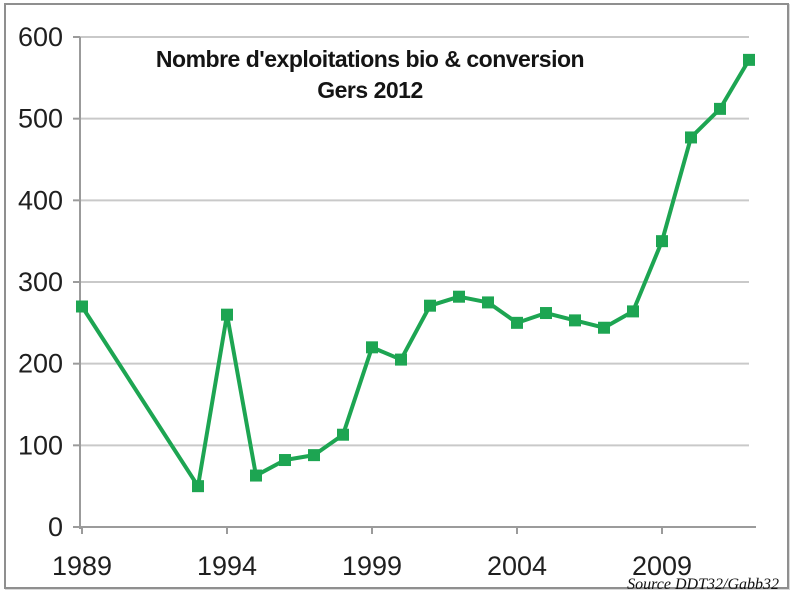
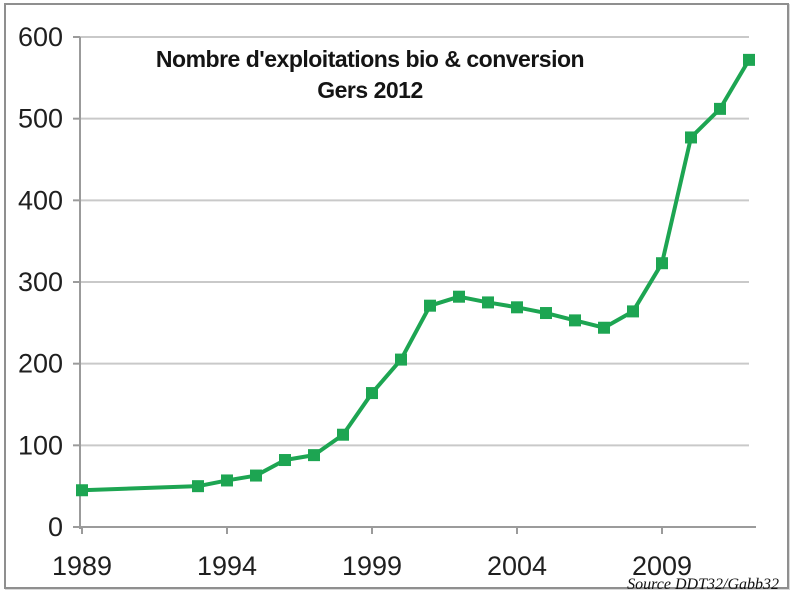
1989: 270 -> 40
1994: 260 -> 60
1999: 220 -> 160
2004: 250 -> 270
2009: 350 -> 320
